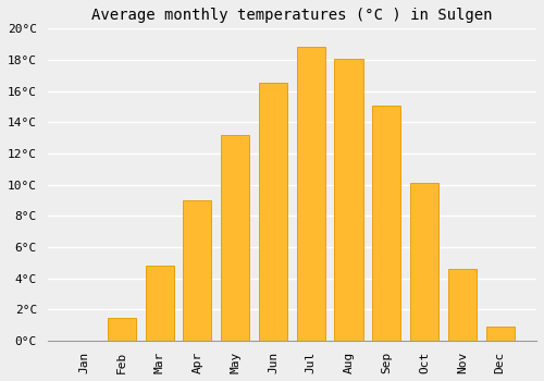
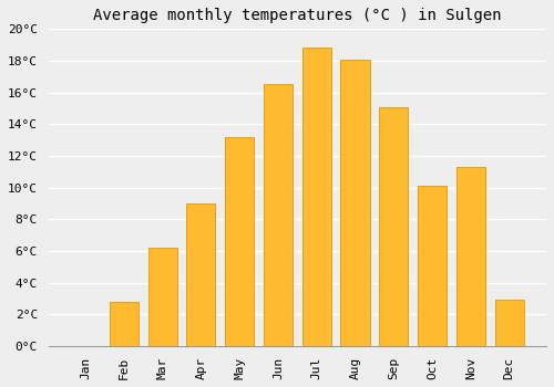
Feb: 1.5°C -> 2.8°C
Mar: 4.8°C -> 6.2°C
Nov: 4.6°C -> 11.3°C
Dec: 0.9°C -> 2.9°C
